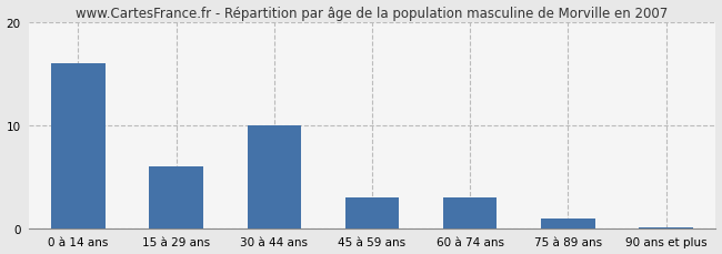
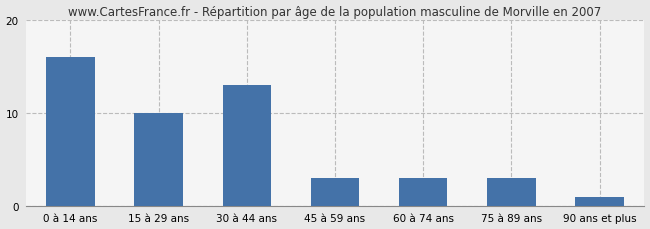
15 à 29 ans: 6.0 -> 10.0
30 à 44 ans: 10.0 -> 13.0
75 à 89 ans: 1.0 -> 3.0
90 ans et plus: 0.1 -> 1.0
